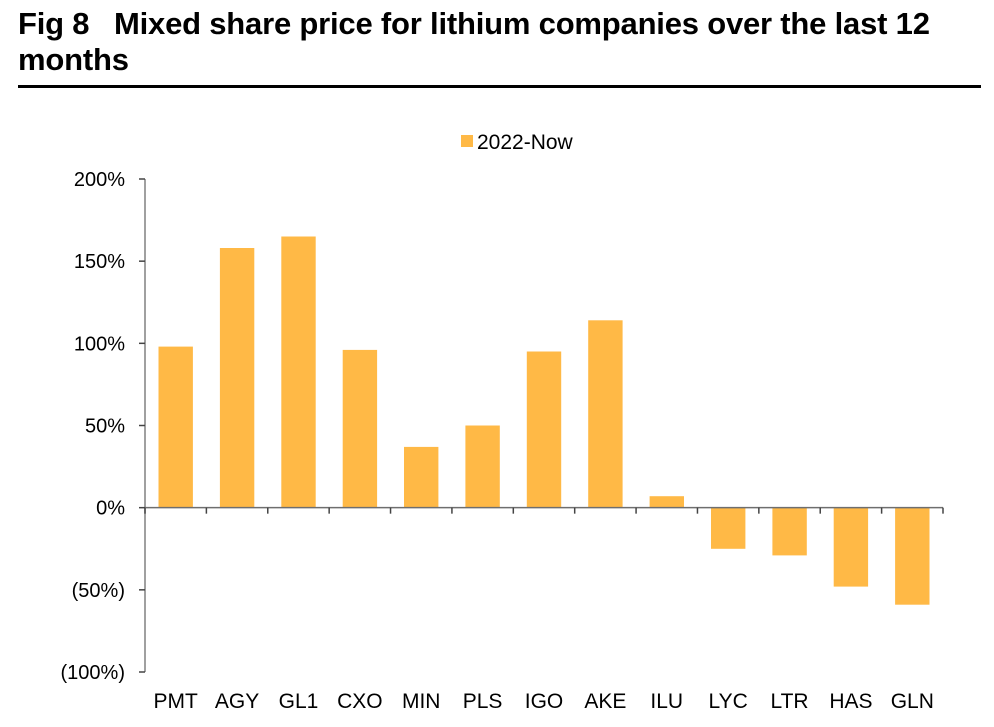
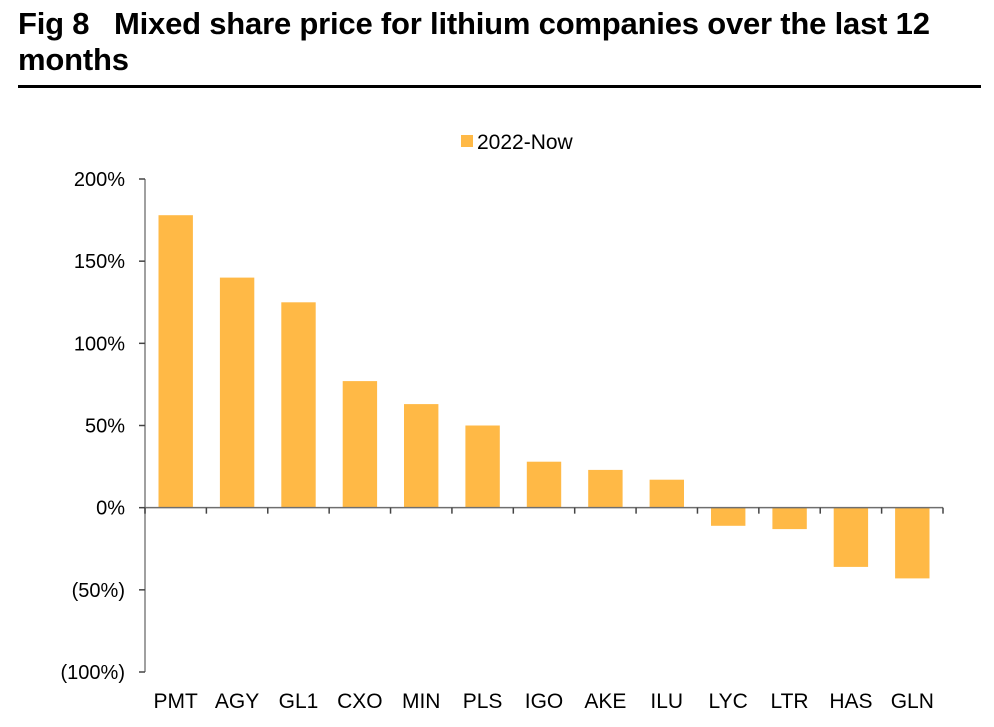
PMT: 98% -> 178%
AGY: 158% -> 140%
GL1: 165% -> 125%
CXO: 96% -> 77%
MIN: 37% -> 63%
IGO: 95% -> 28%
AKE: 114% -> 23%
ILU: 7% -> 17%
LYC: -25% -> -11%
LTR: -29% -> -13%
HAS: -48% -> -36%
GLN: -59% -> -43%
